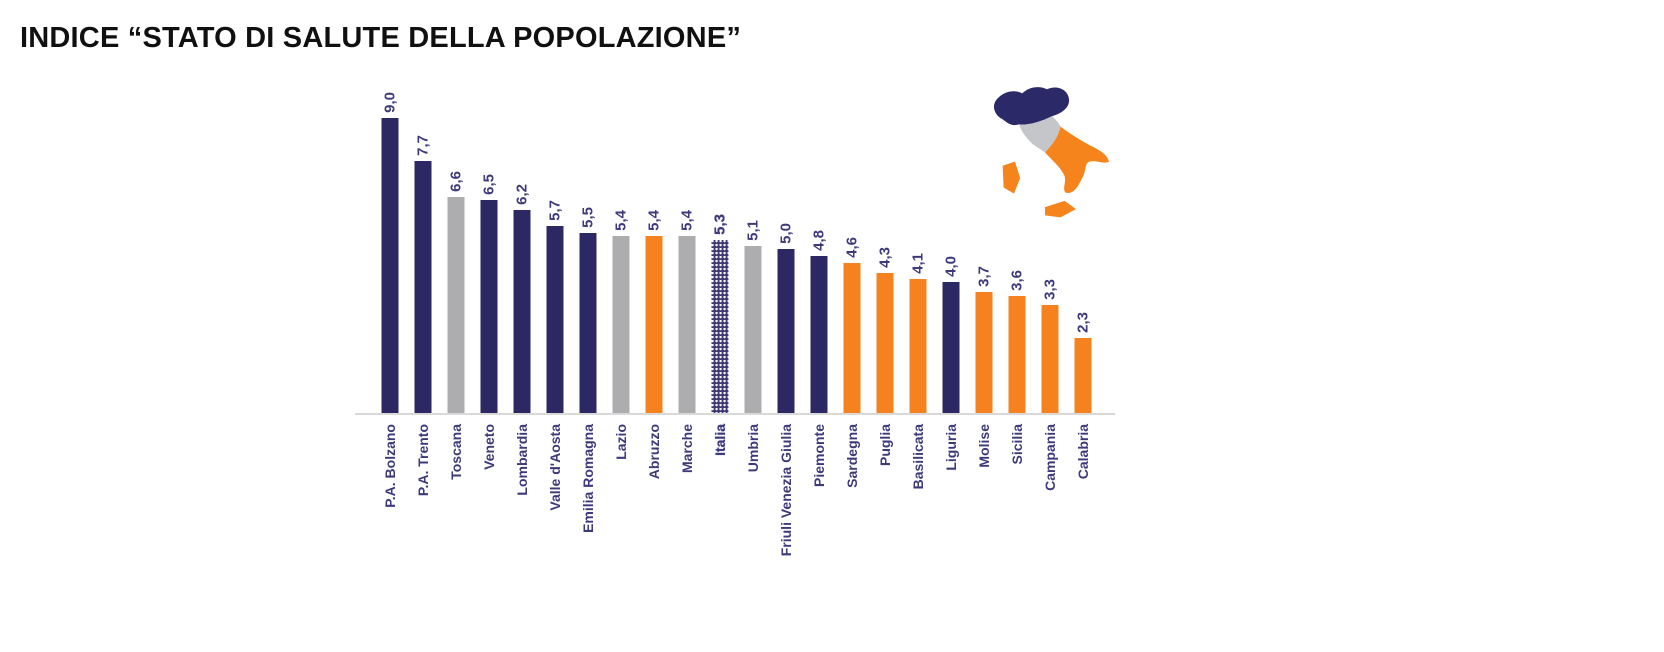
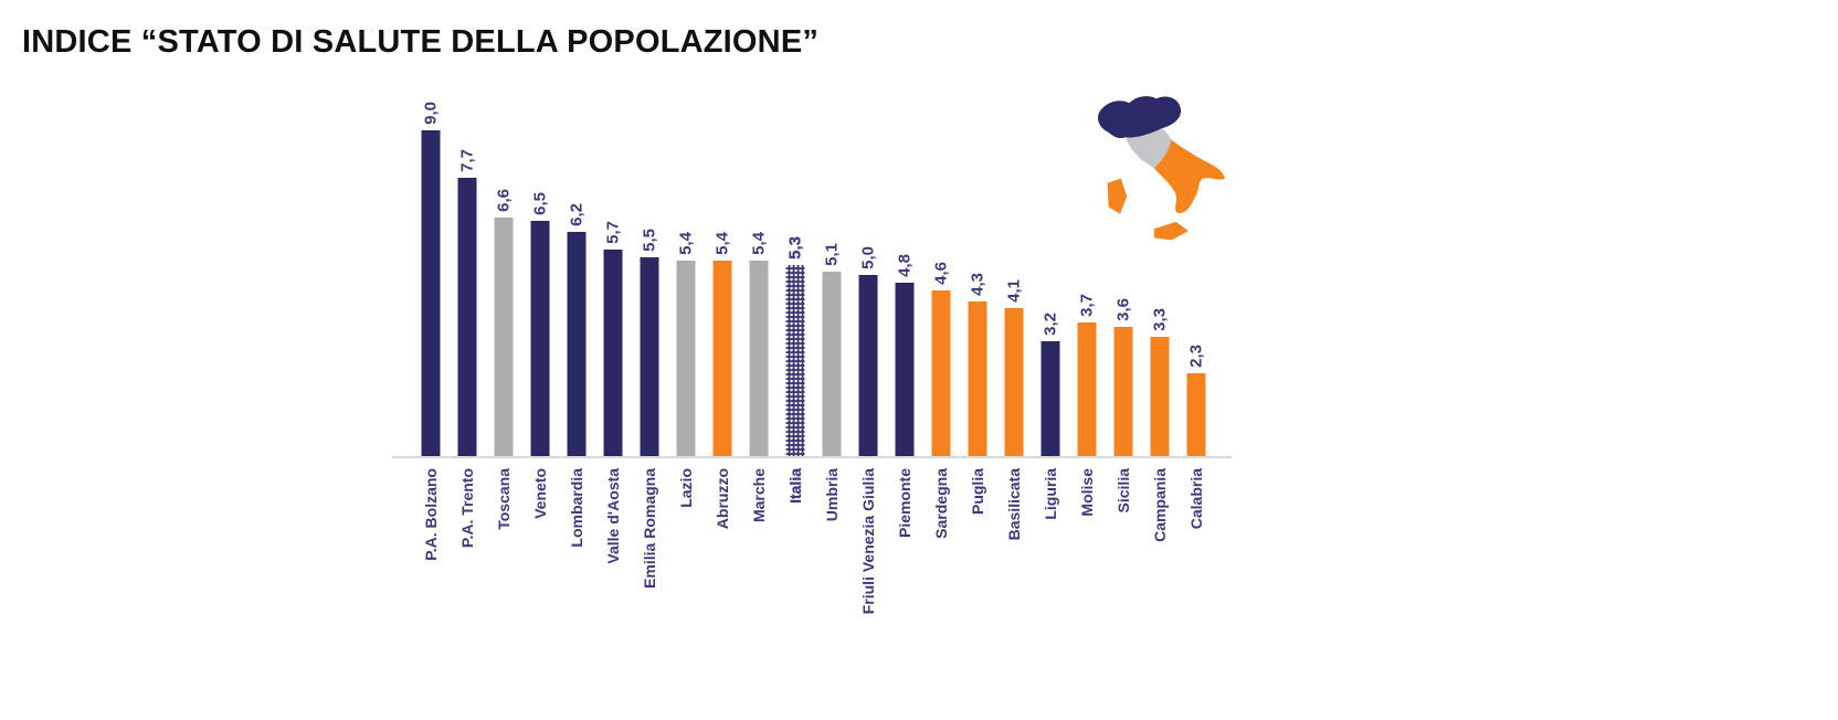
Liguria: 4,0 -> 3,2
